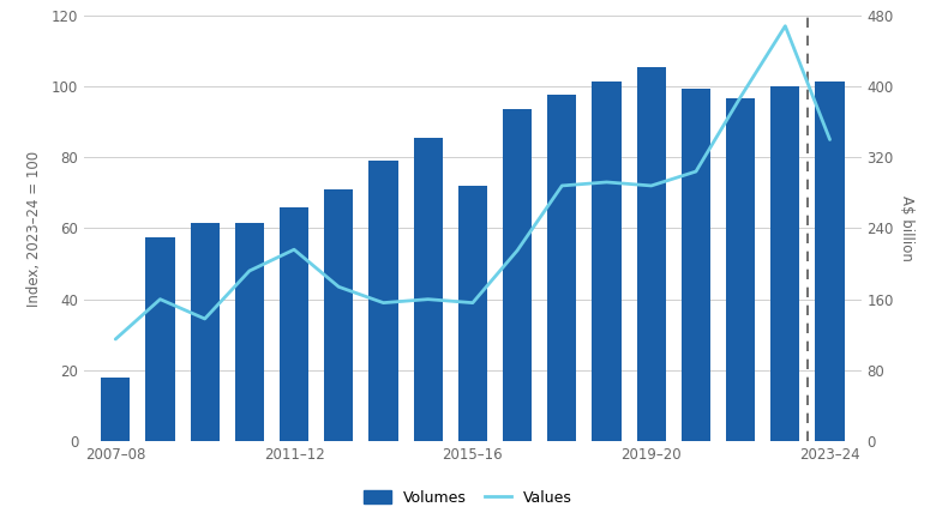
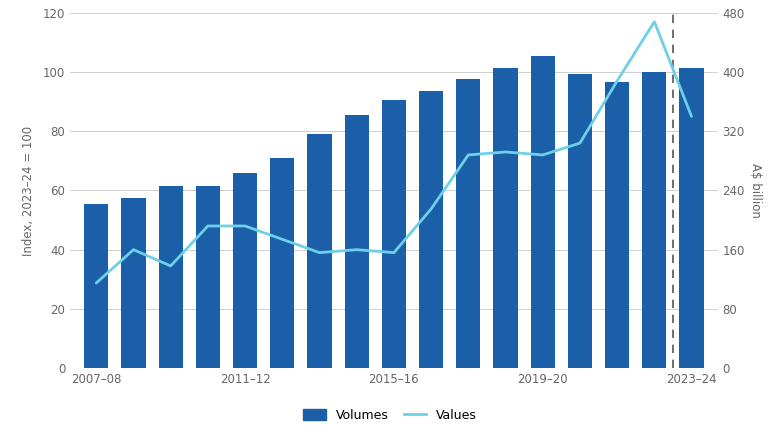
Volumes/2007–08: 18.0 -> 55.5
Values/2011–12: 216 -> 192
Volumes/2015–16: 72.0 -> 90.5
